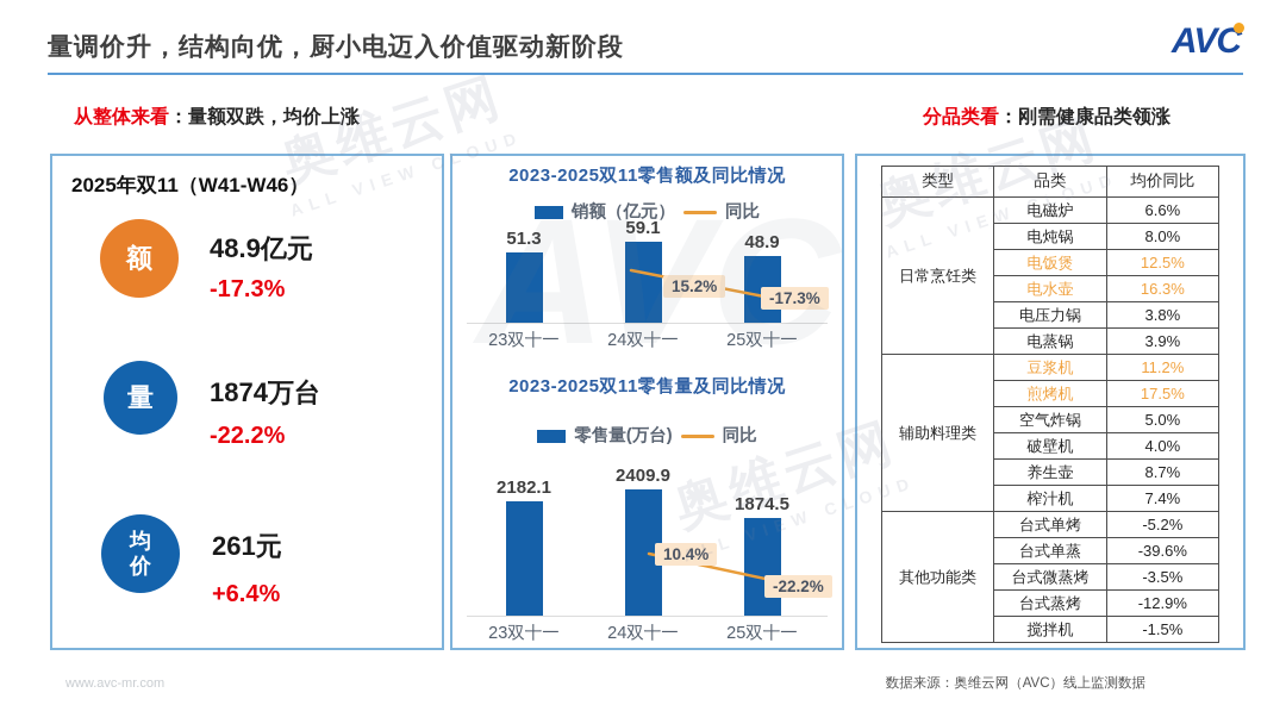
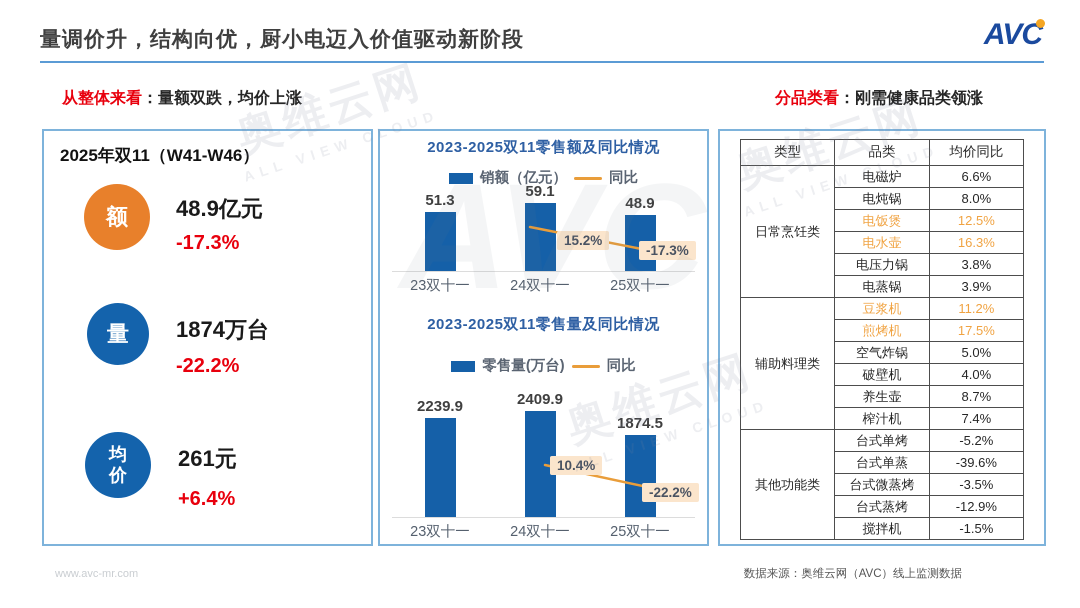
2023-2025双11零售量及同比情况/23双十一: 2182.1 -> 2239.9
